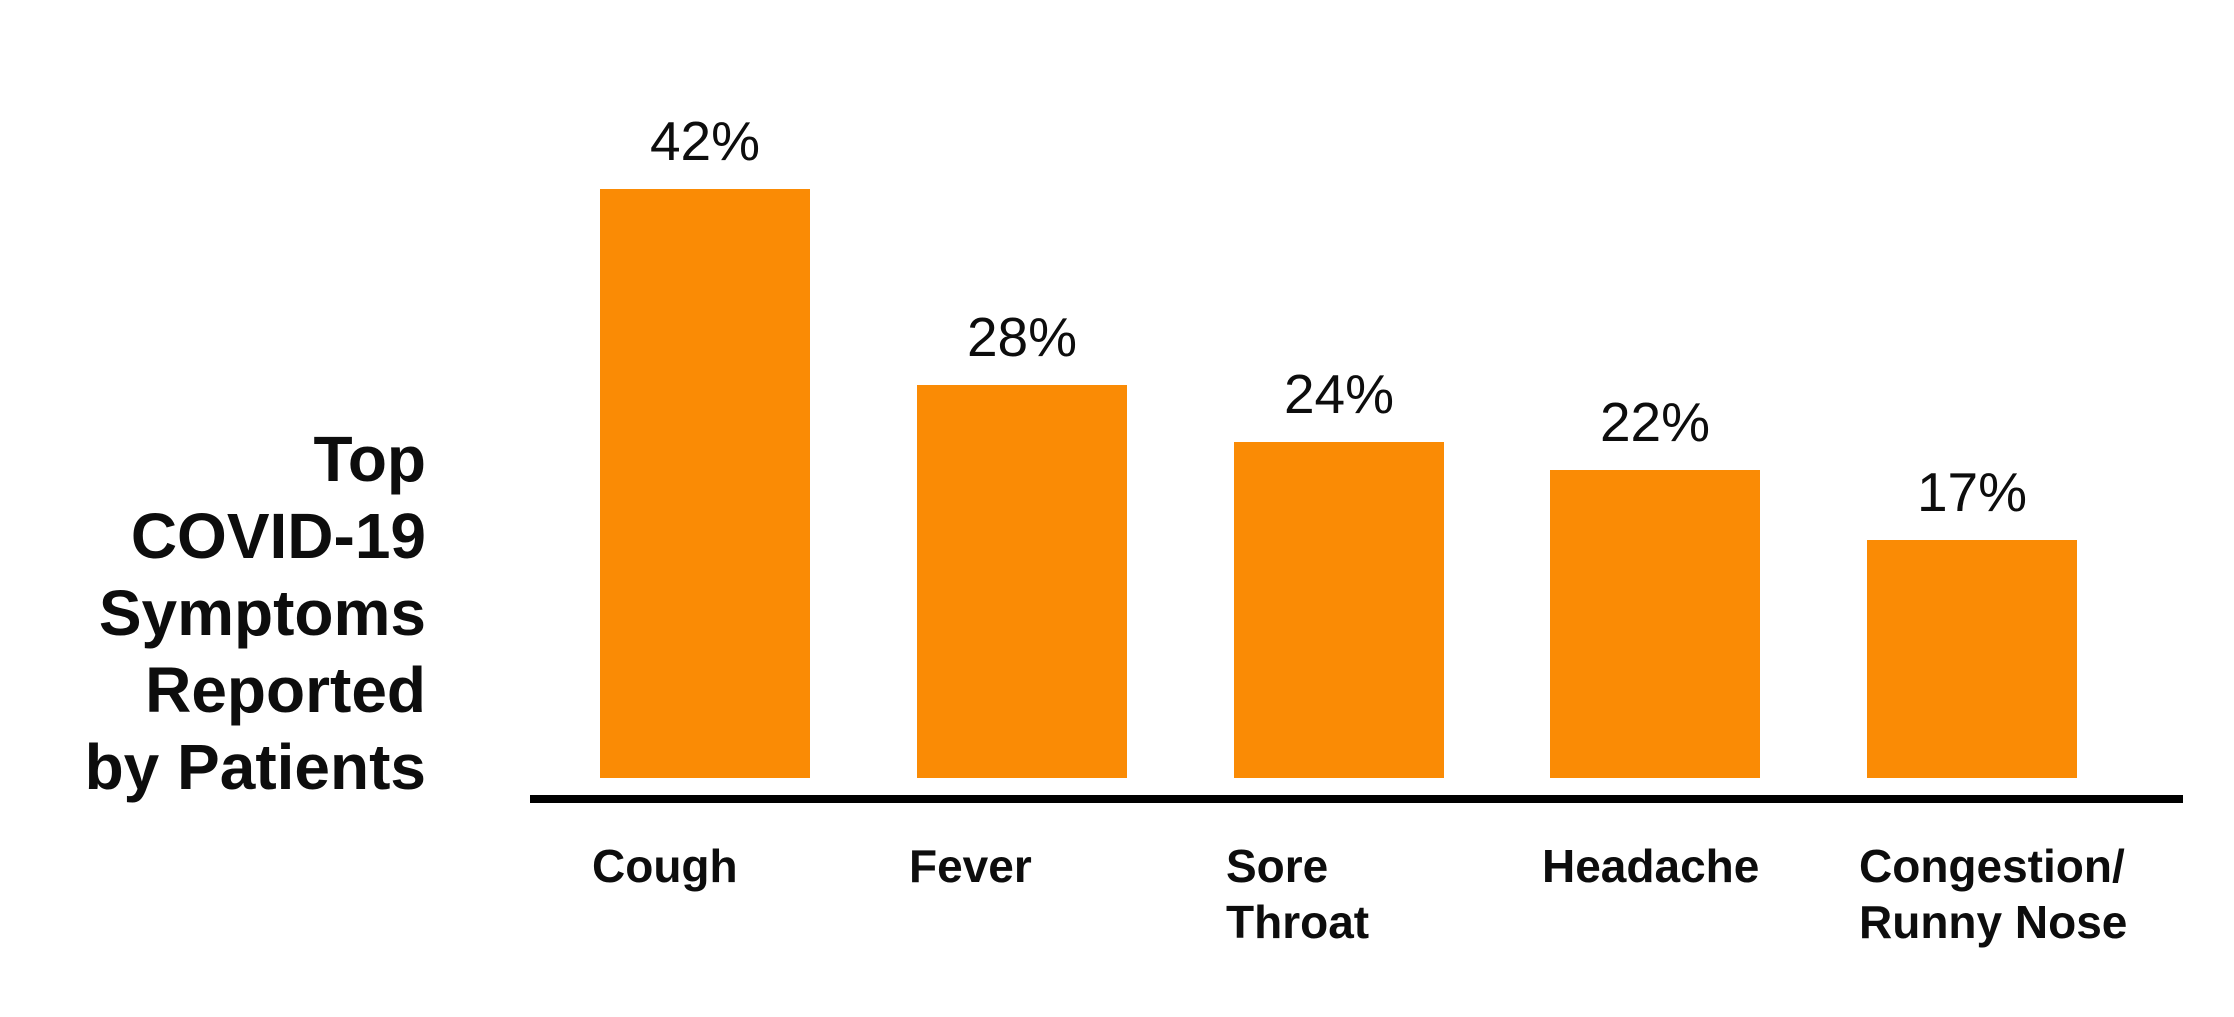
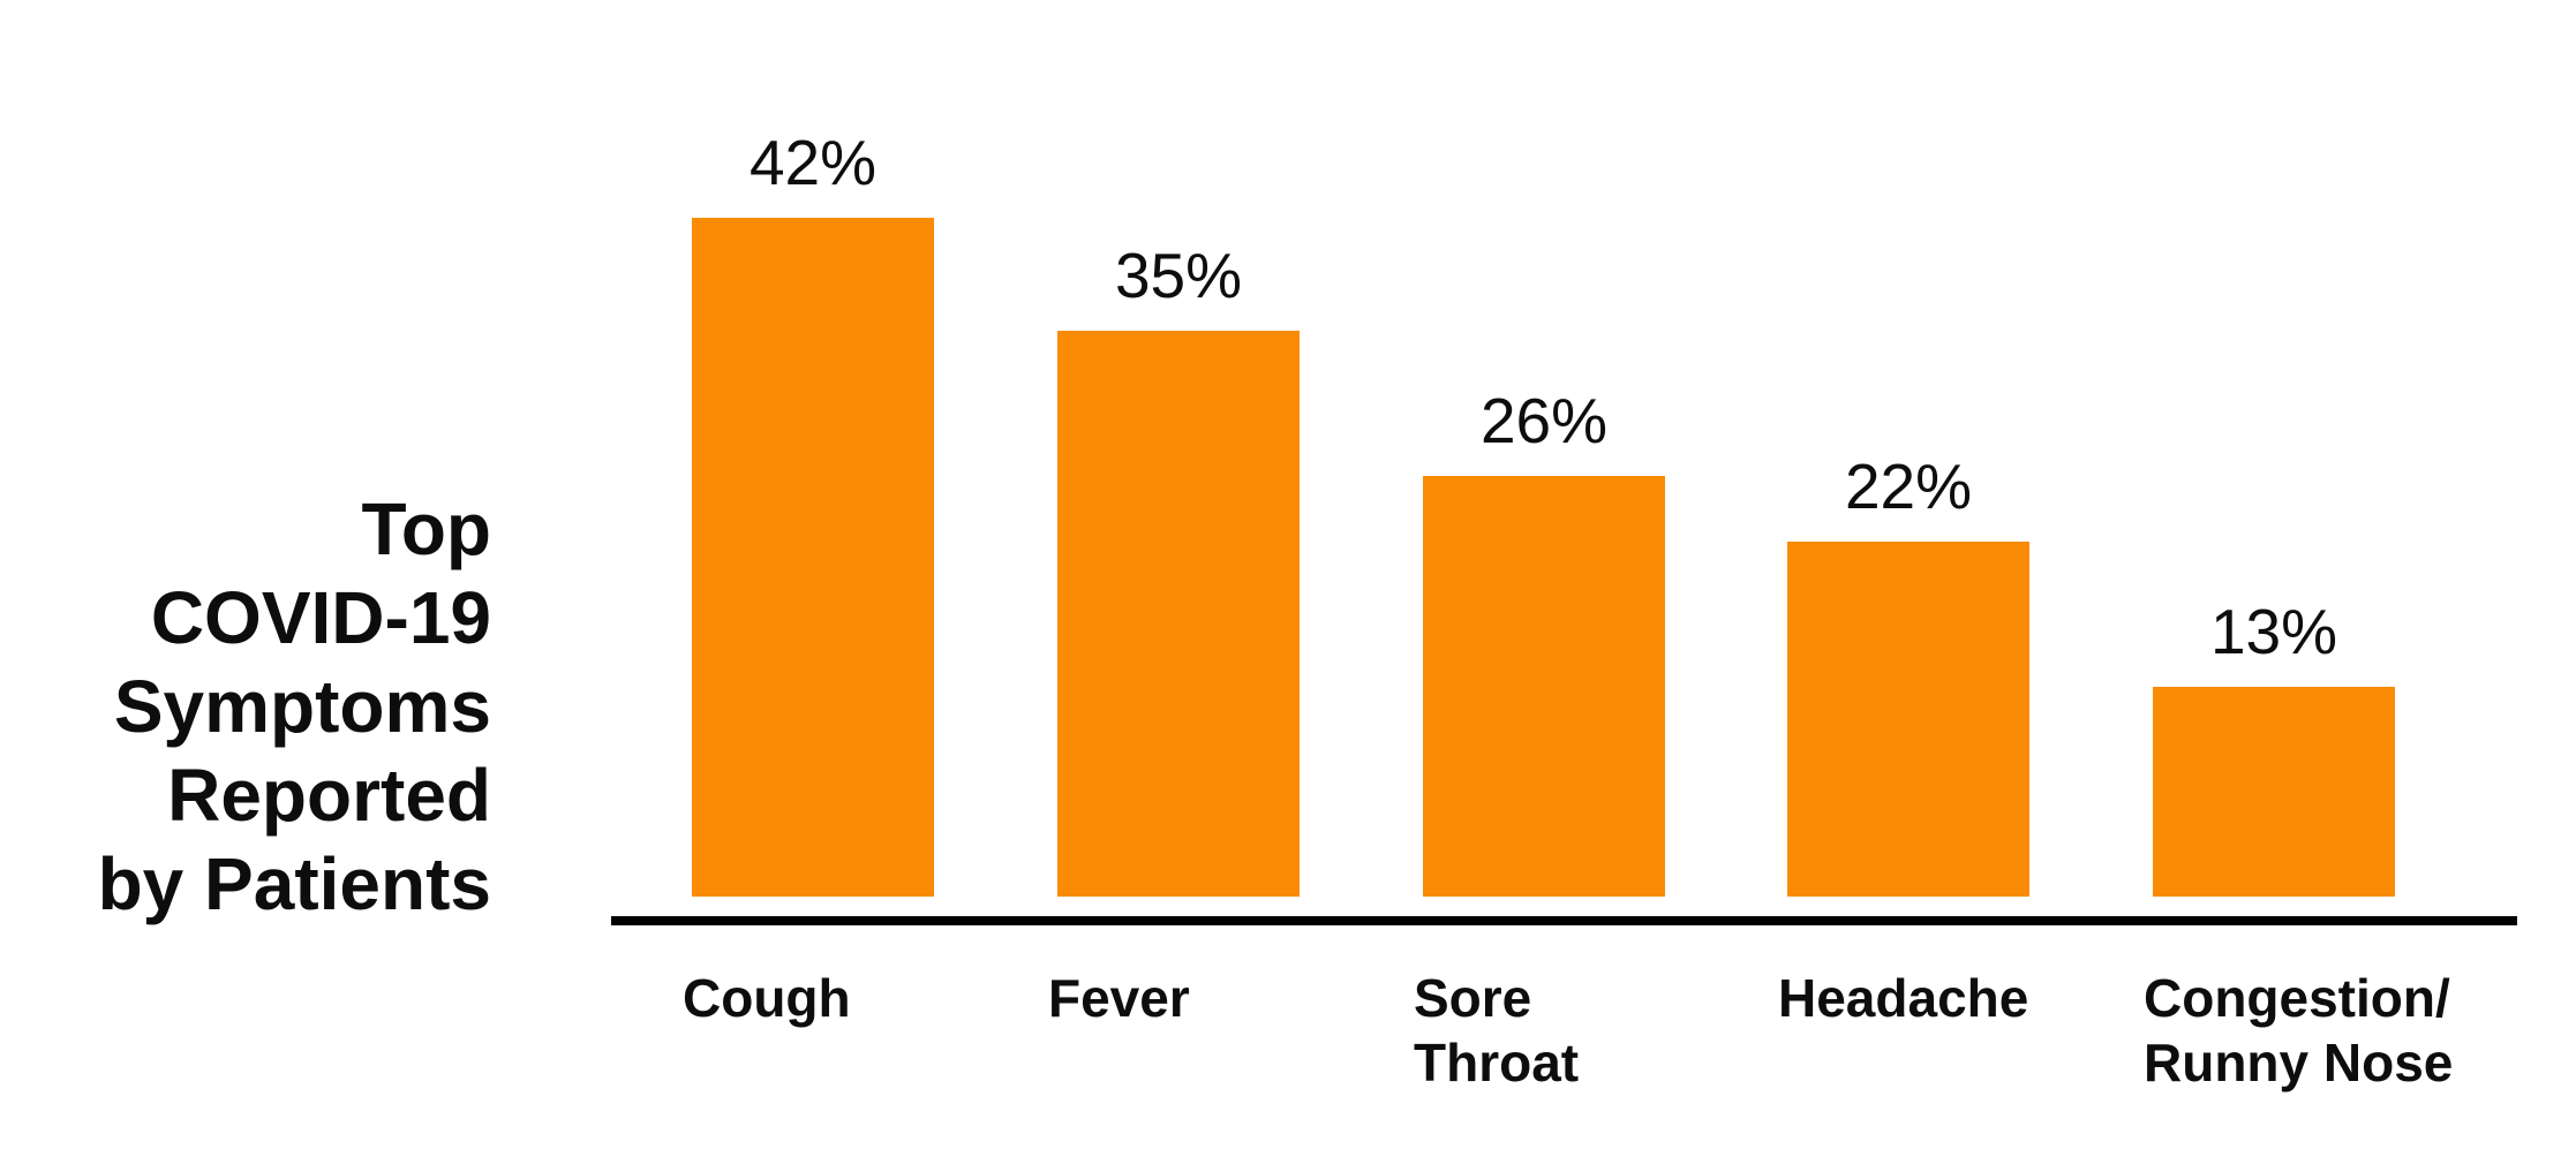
Fever: 28% -> 35%
Sore Throat: 24% -> 26%
Congestion/Runny Nose: 17% -> 13%
